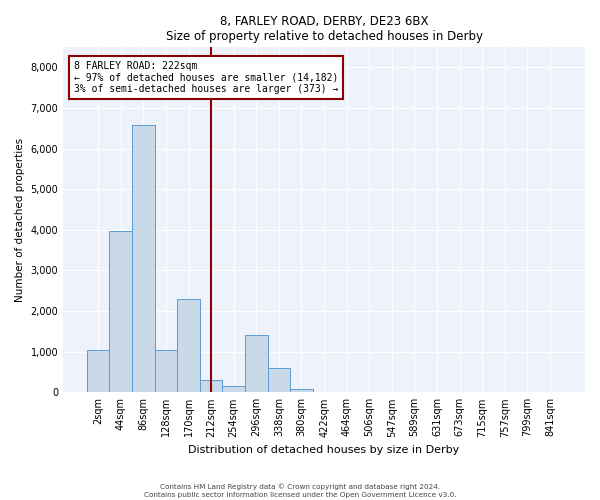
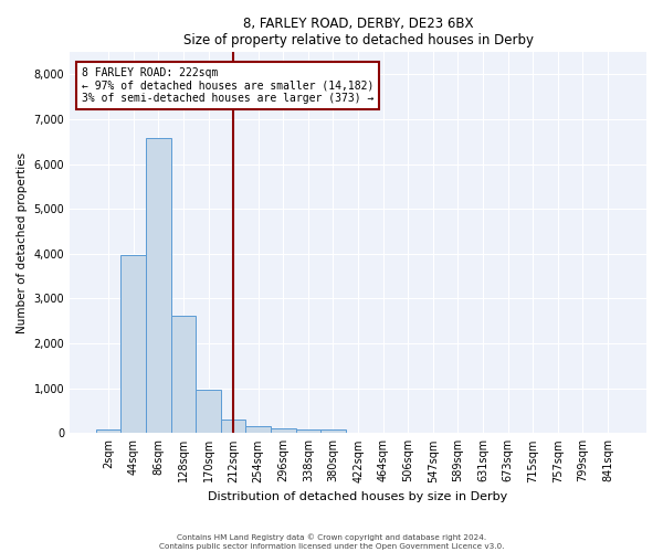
2sqm: 1,050 -> 80
128sqm: 1,050 -> 2,620
170sqm: 2,300 -> 960
296sqm: 1,400 -> 120
338sqm: 600 -> 90
